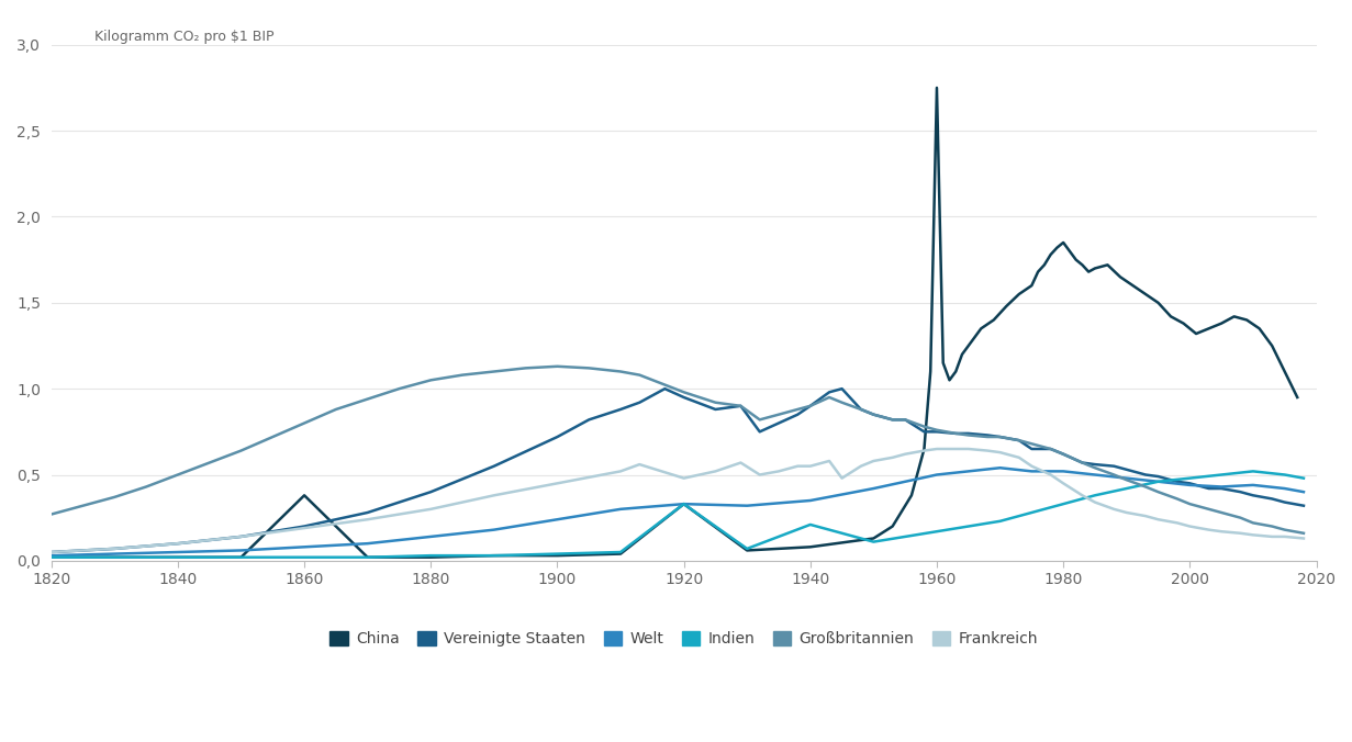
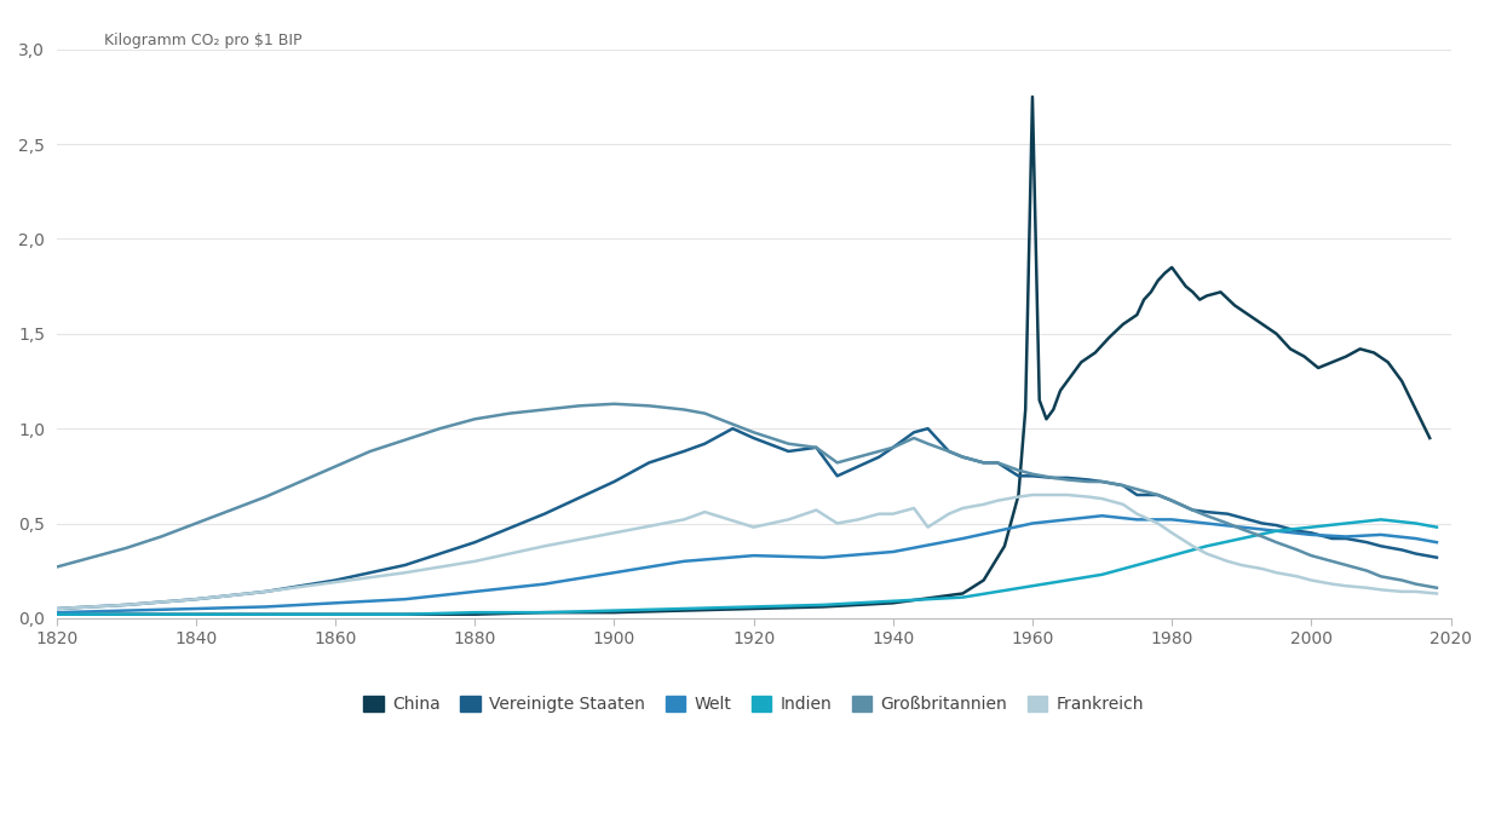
China/1860: 0,38 -> 0,02
China/1920: 0,33 -> 0,05
Indien/1920: 0,33 -> 0,06
Indien/1940: 0,21 -> 0,09
